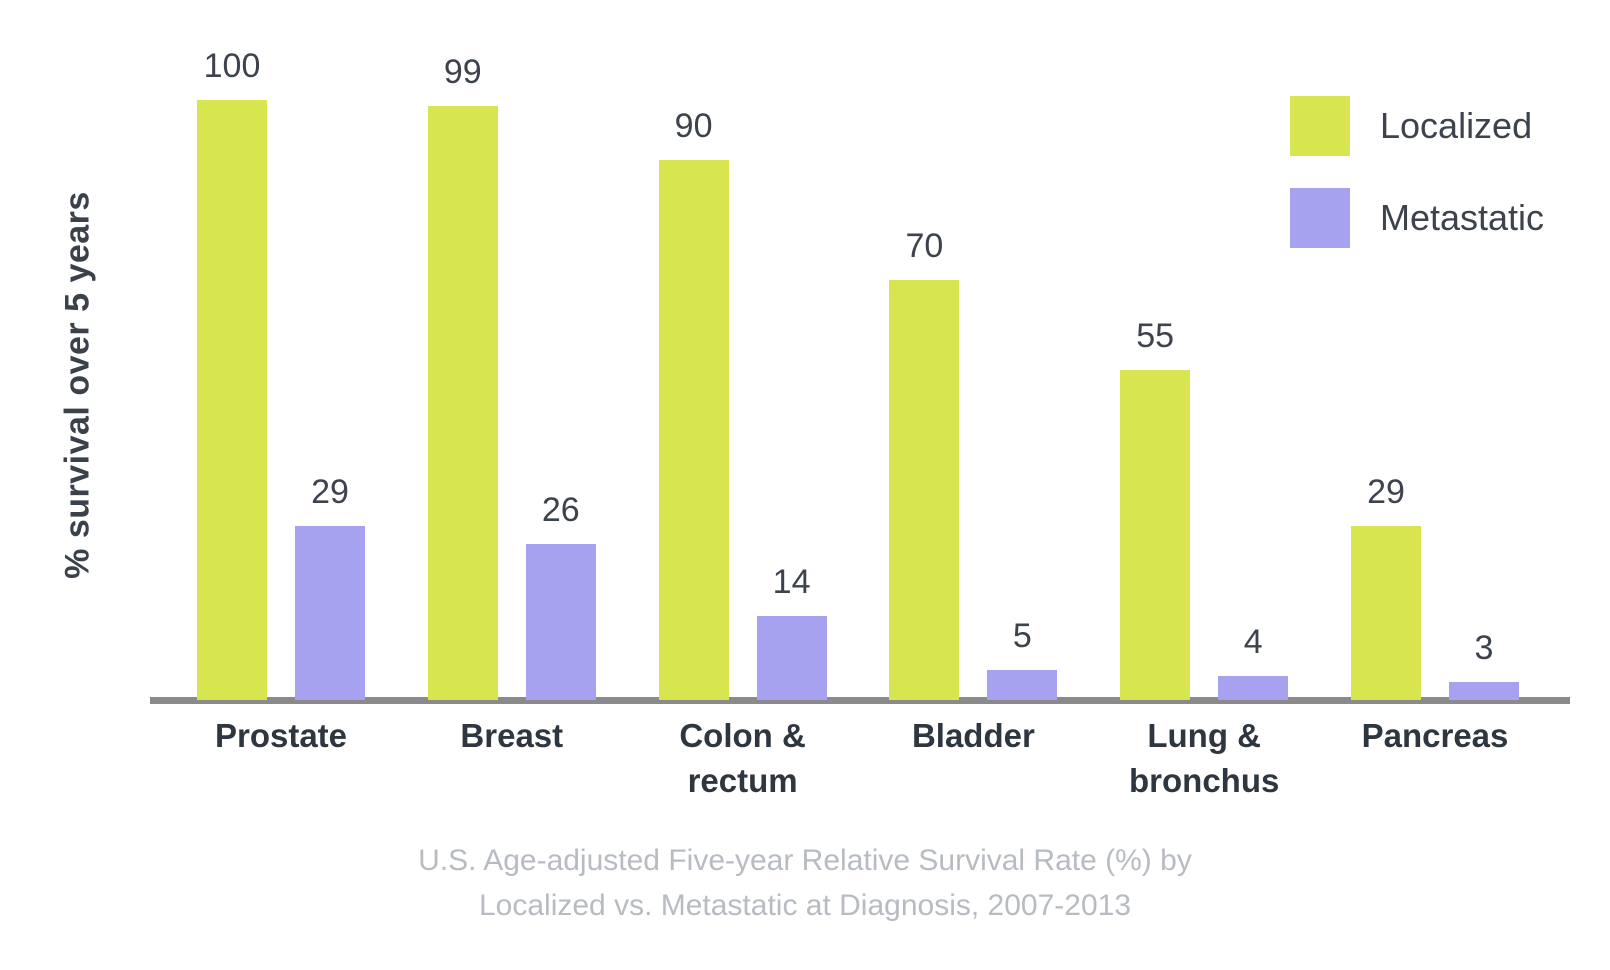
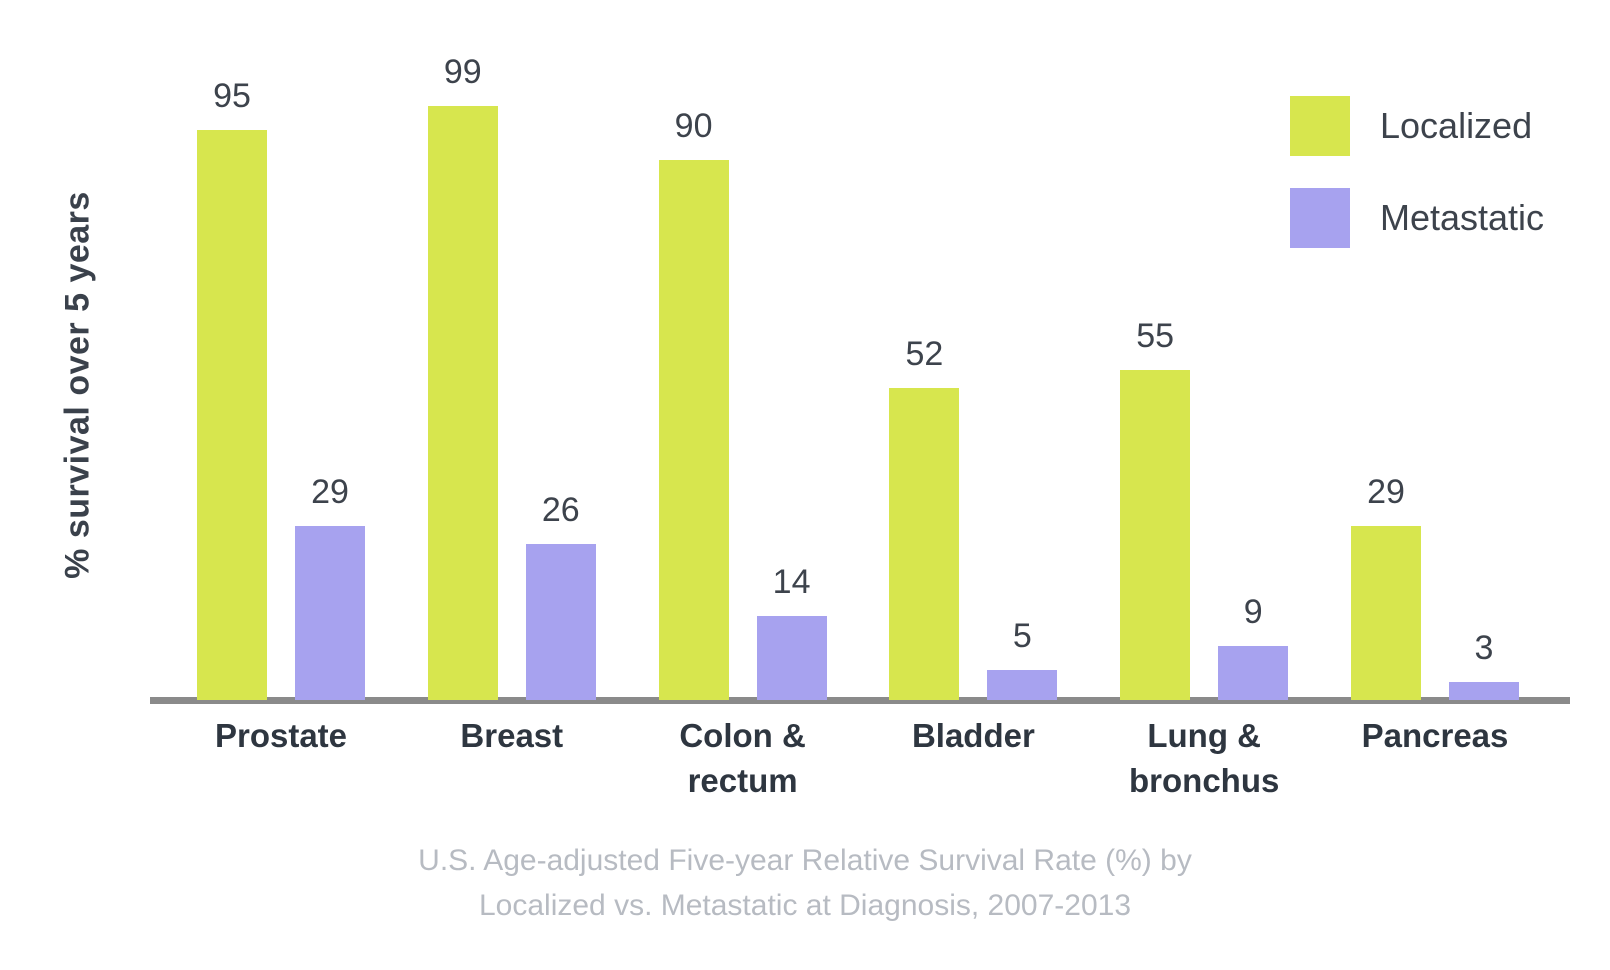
Localized/Prostate: 100 -> 95
Localized/Bladder: 70 -> 52
Metastatic/Lung & bronchus: 4 -> 9
